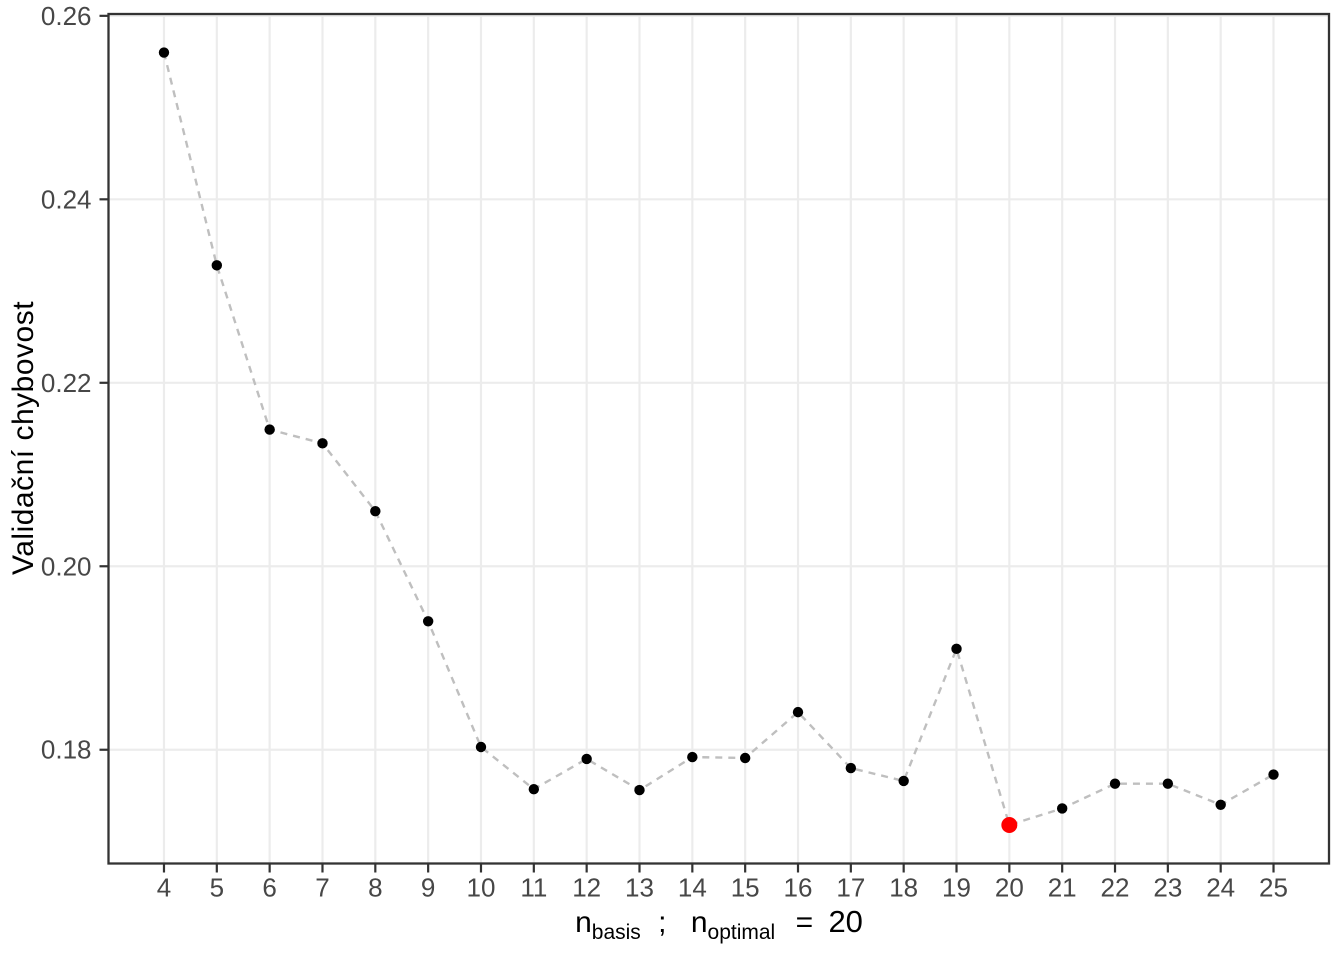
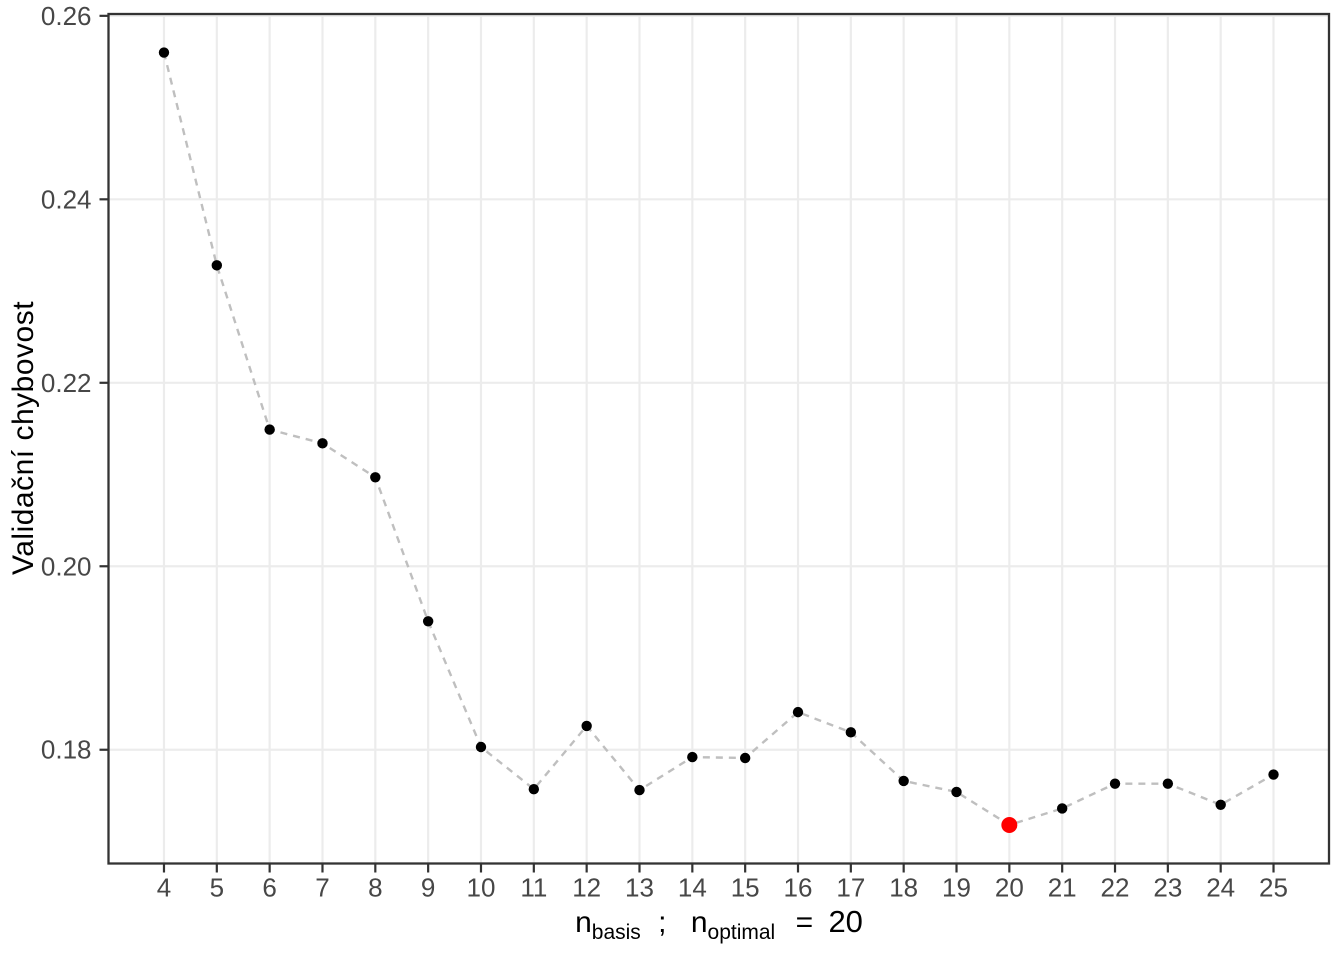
8: 0.206 -> 0.210
12: 0.179 -> 0.183
17: 0.178 -> 0.182
19: 0.191 -> 0.175
